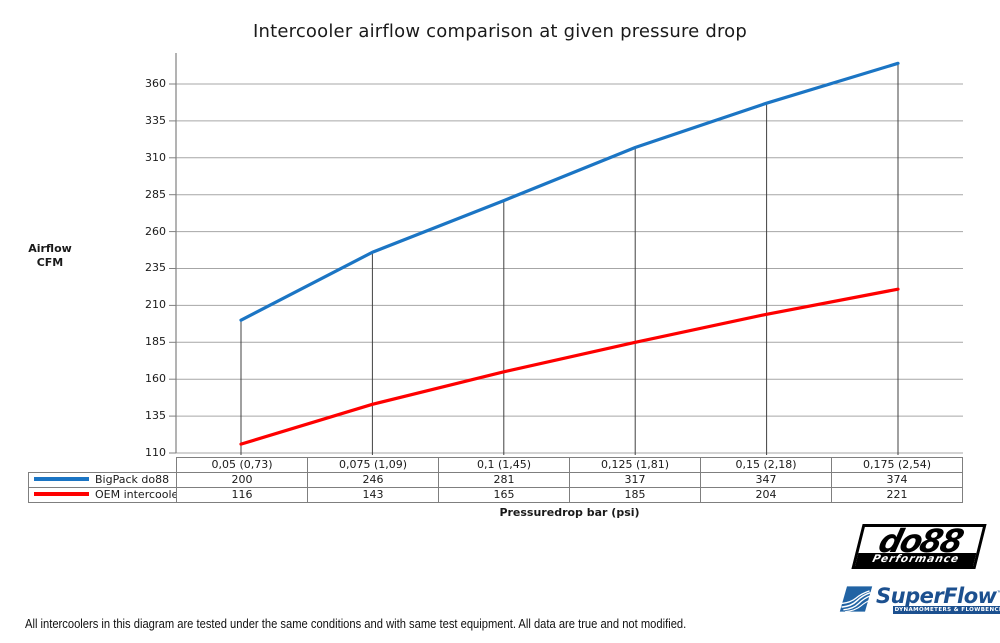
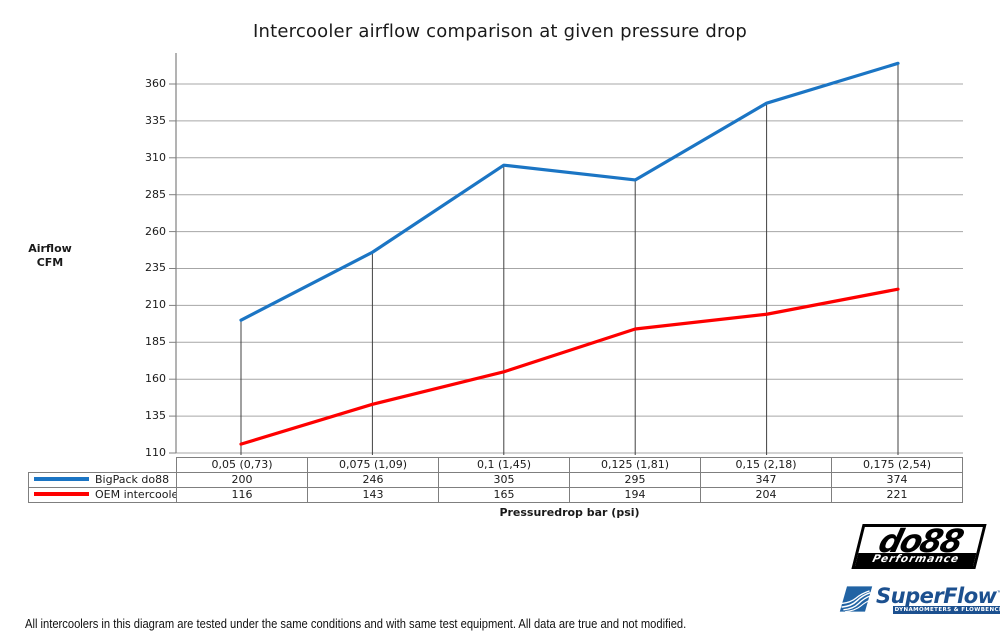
BigPack do88/0,1 (1,45): 281 -> 305
BigPack do88/0,125 (1,81): 317 -> 295
OEM intercooler and pipes/0,125 (1,81): 185 -> 194
